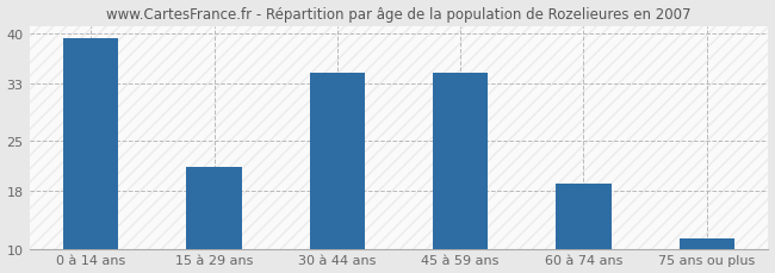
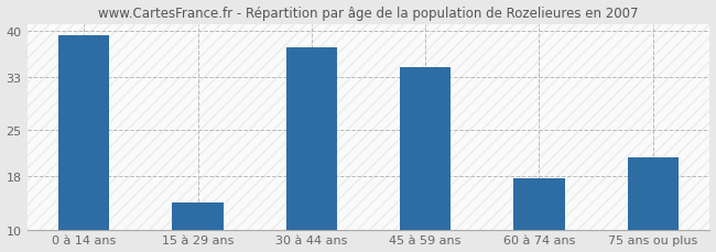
15 à 29 ans: 21.4 -> 14.0
30 à 44 ans: 34.5 -> 37.4
60 à 74 ans: 19.0 -> 17.8
75 ans ou plus: 11.4 -> 20.8
